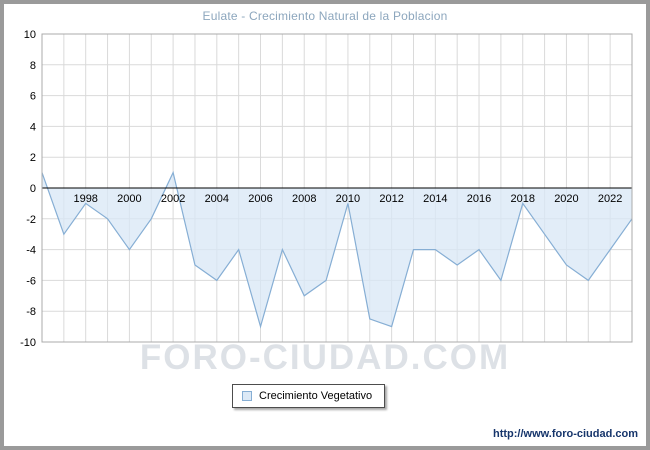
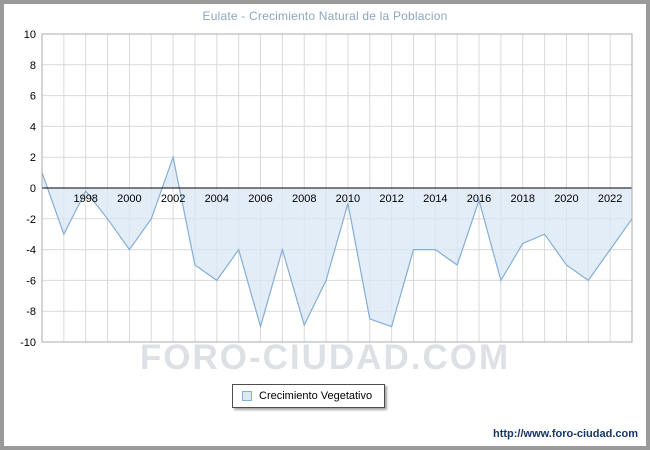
1998: -1.0 -> -0.2
2002: 1.0 -> 2.0
2008: -7.0 -> -8.9
2016: -4.0 -> -0.8
2018: -1.0 -> -3.6
